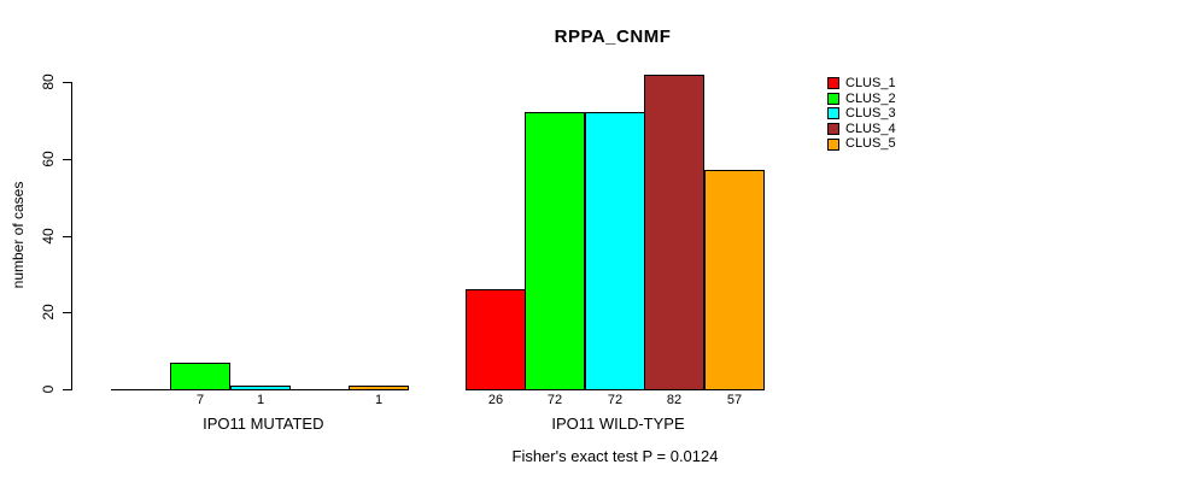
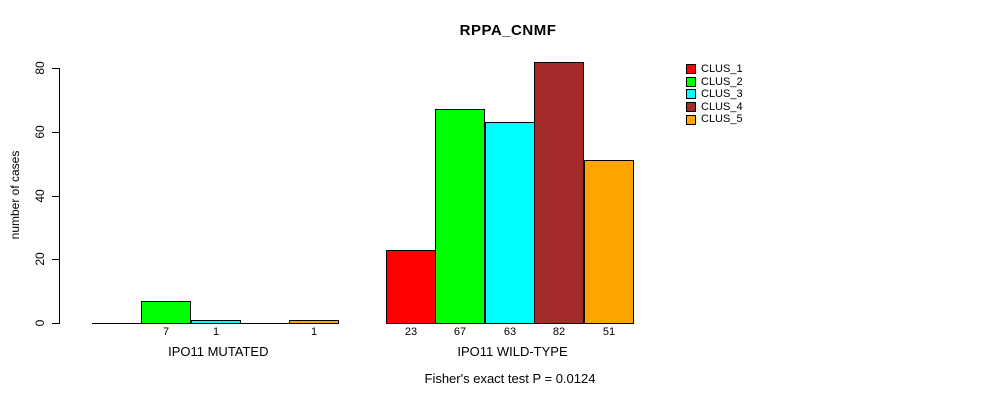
CLUS_1/IPO11 WILD-TYPE: 26 -> 23
CLUS_2/IPO11 WILD-TYPE: 72 -> 67
CLUS_3/IPO11 WILD-TYPE: 72 -> 63
CLUS_5/IPO11 WILD-TYPE: 57 -> 51
